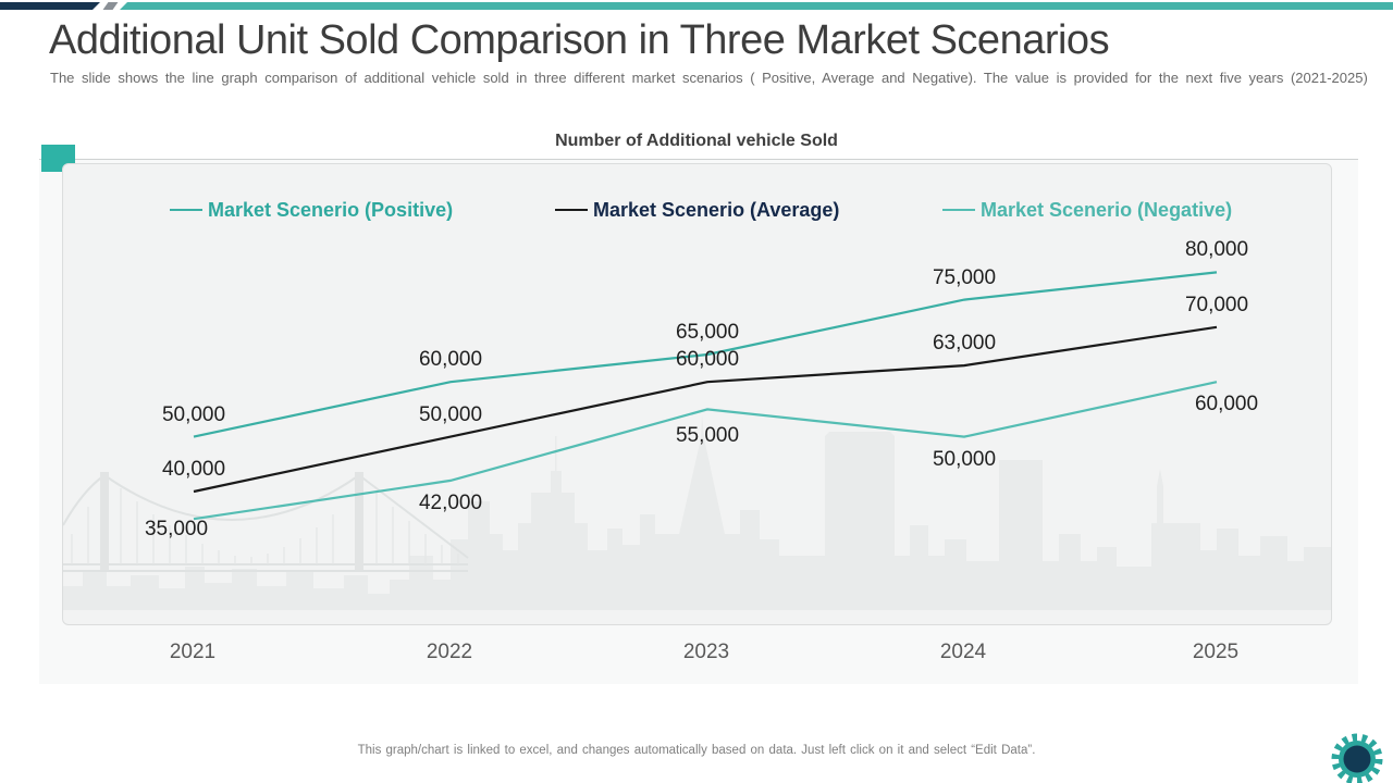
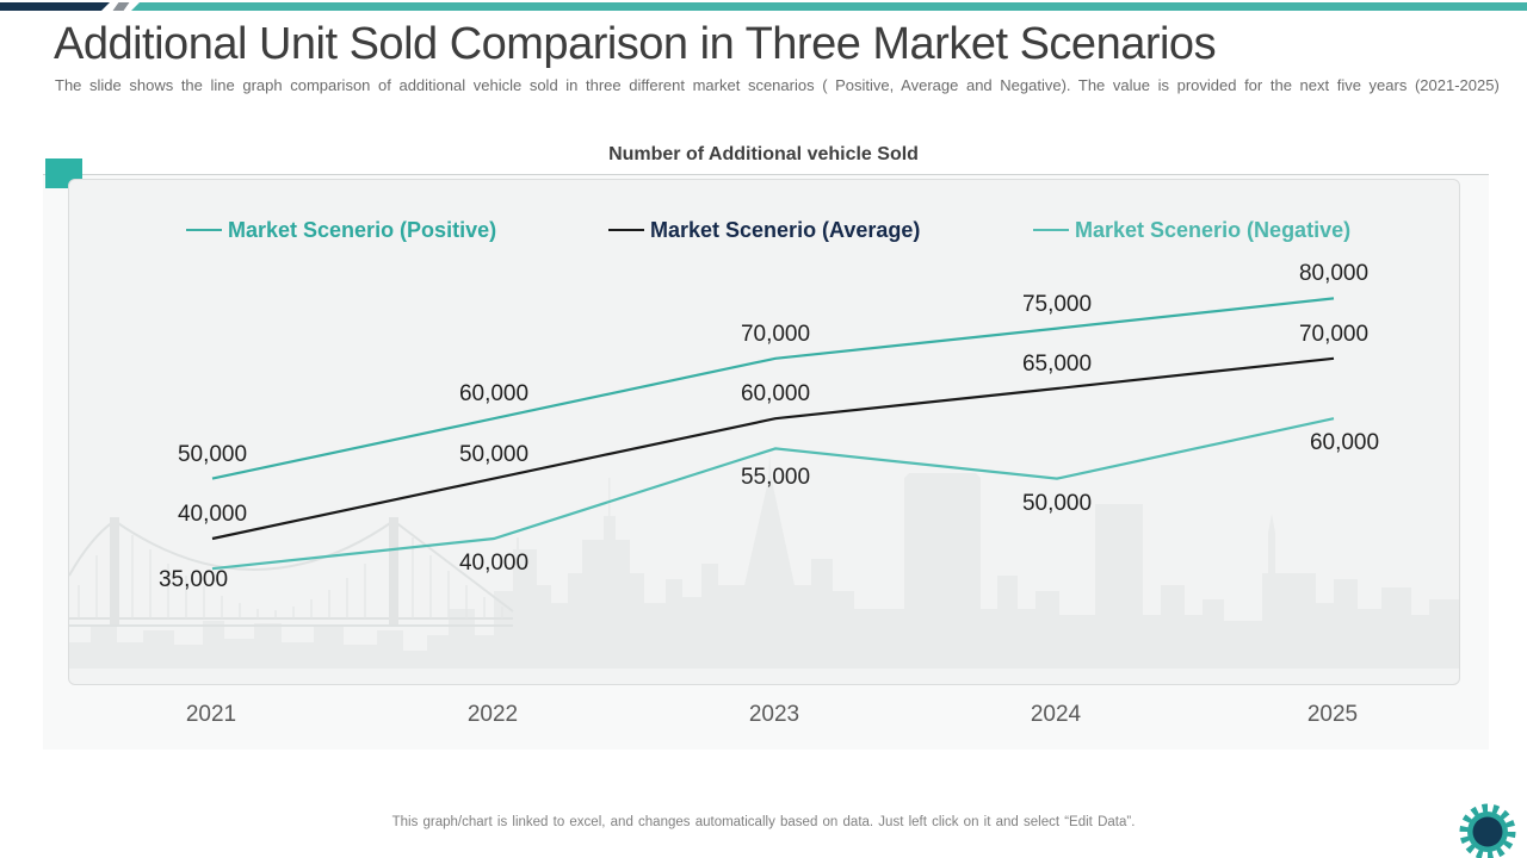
Market Scenerio (Negative)/2022: 42,000 -> 40,000
Market Scenerio (Positive)/2023: 65,000 -> 70,000
Market Scenerio (Average)/2024: 63,000 -> 65,000
